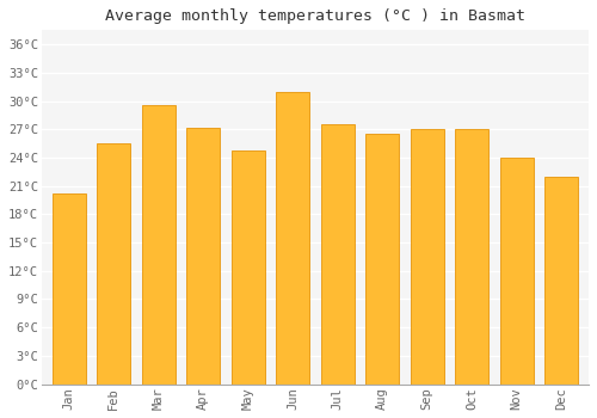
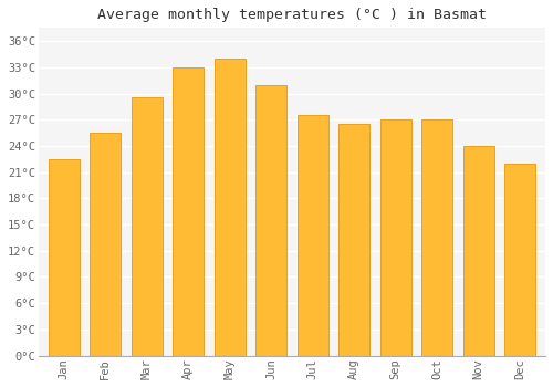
Jan: 20.2°C -> 22.5°C
Apr: 27.2°C -> 33.0°C
May: 24.8°C -> 34.0°C
